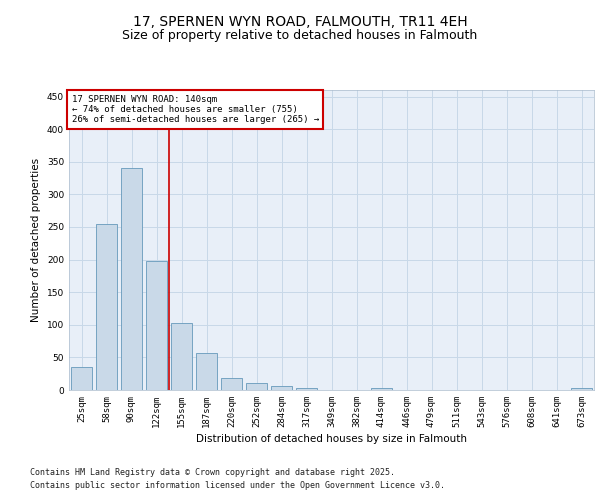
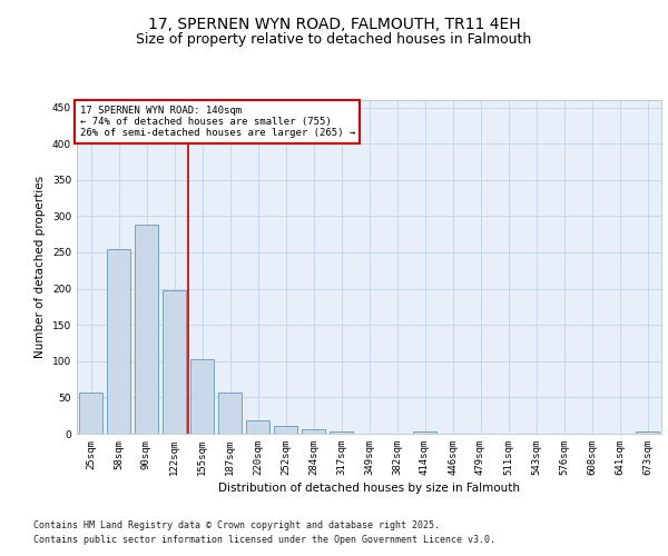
25sqm: 35 -> 56
90sqm: 340 -> 288
